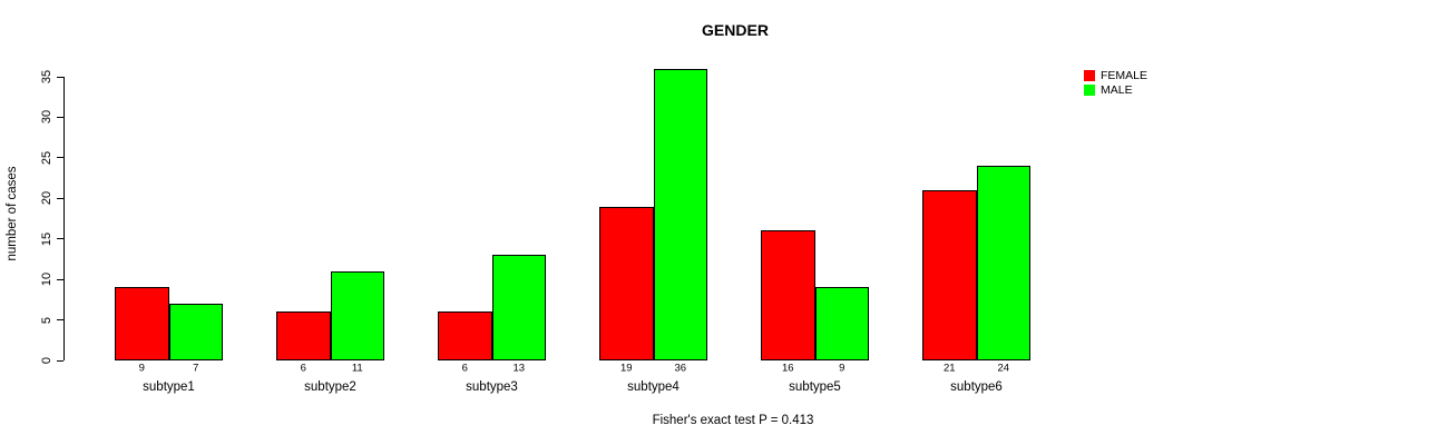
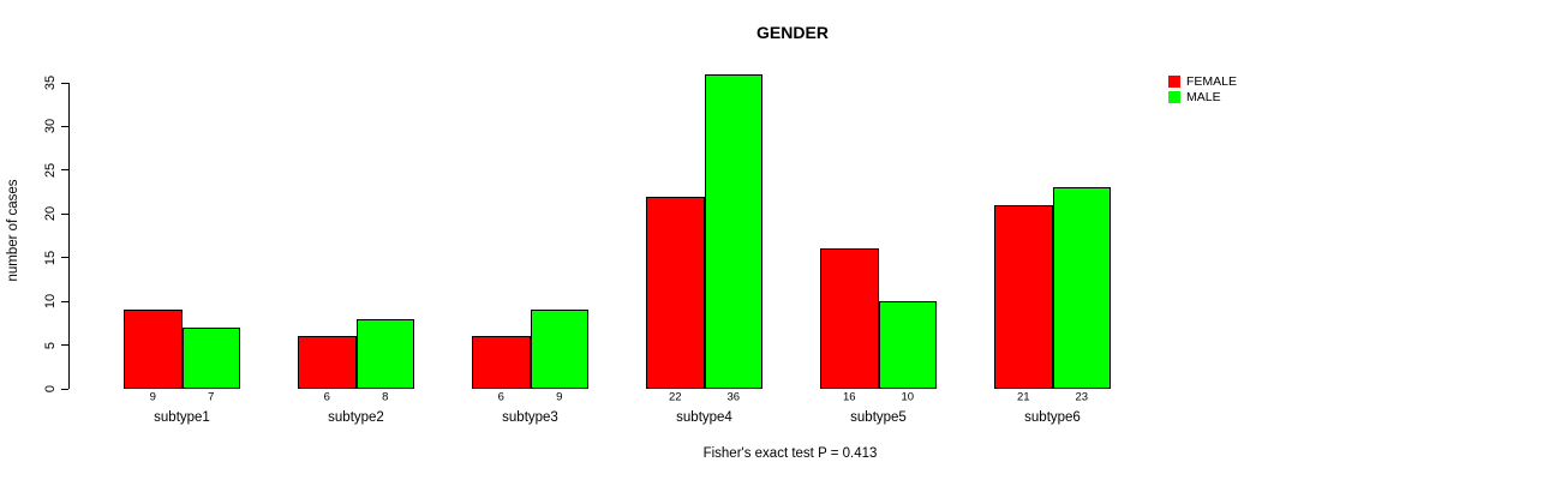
MALE/subtype2: 11 -> 8
MALE/subtype3: 13 -> 9
FEMALE/subtype4: 19 -> 22
MALE/subtype5: 9 -> 10
MALE/subtype6: 24 -> 23
